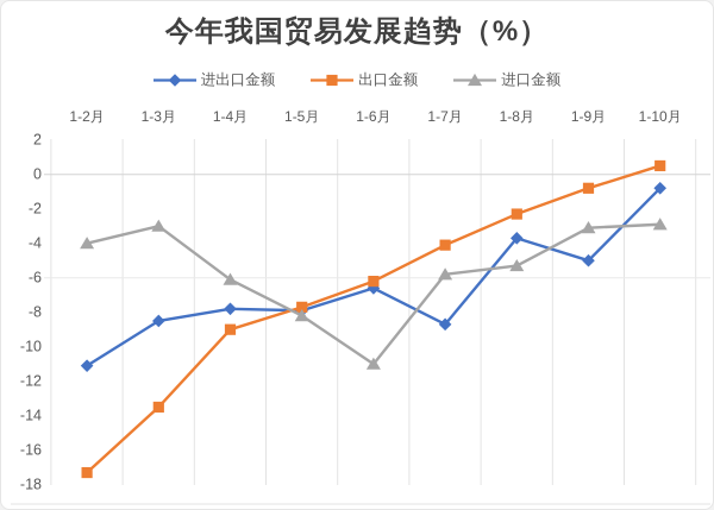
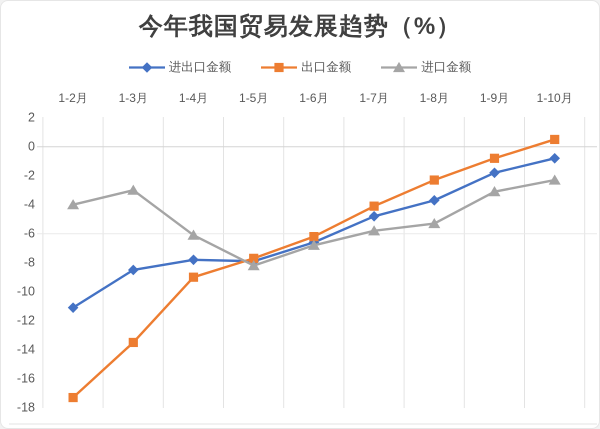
进口金额/1-6月: -11.0 -> -6.8
进出口金额/1-7月: -8.7 -> -4.8
进出口金额/1-9月: -5.0 -> -1.8
进口金额/1-10月: -2.9 -> -2.3
